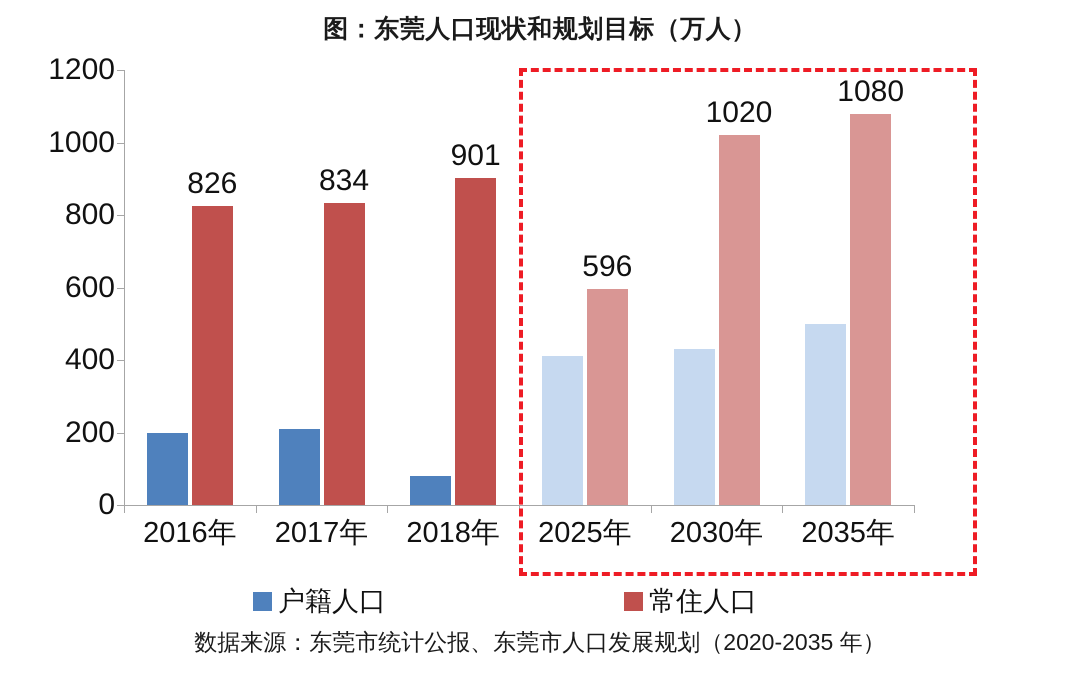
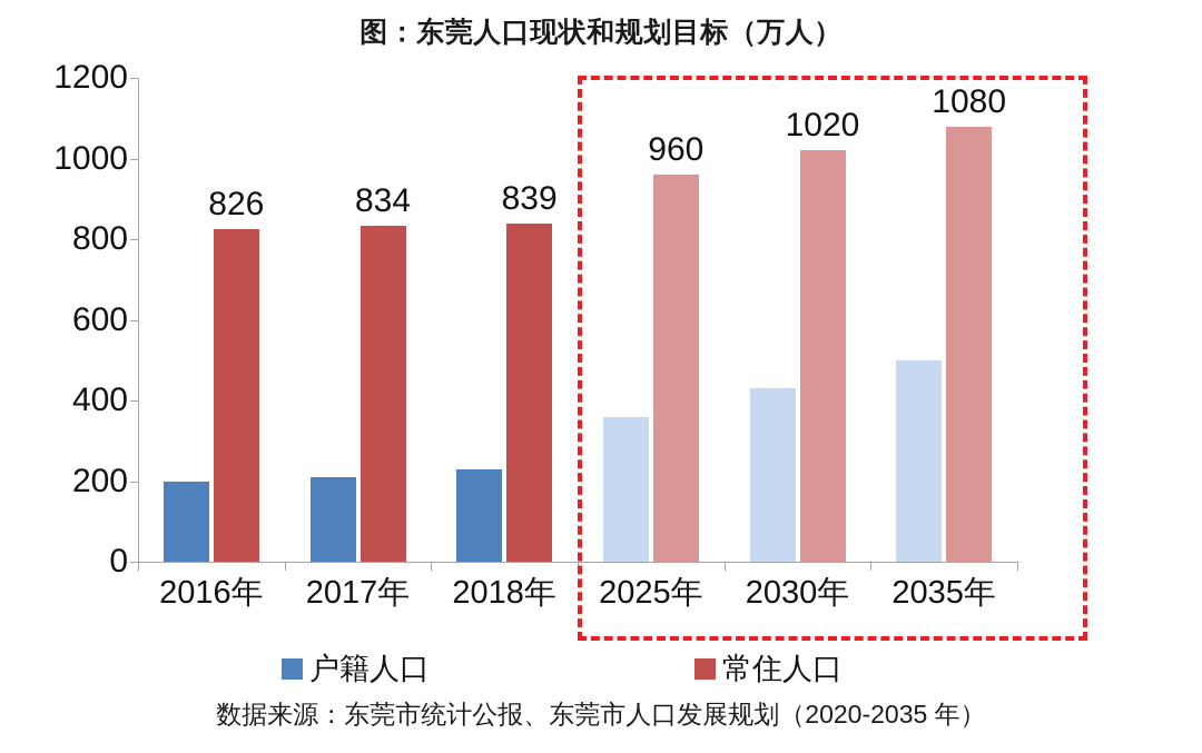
户籍人口/2018年: 80 -> 230
常住人口/2018年: 901 -> 839
户籍人口/2025年: 410 -> 360
常住人口/2025年: 596 -> 960
